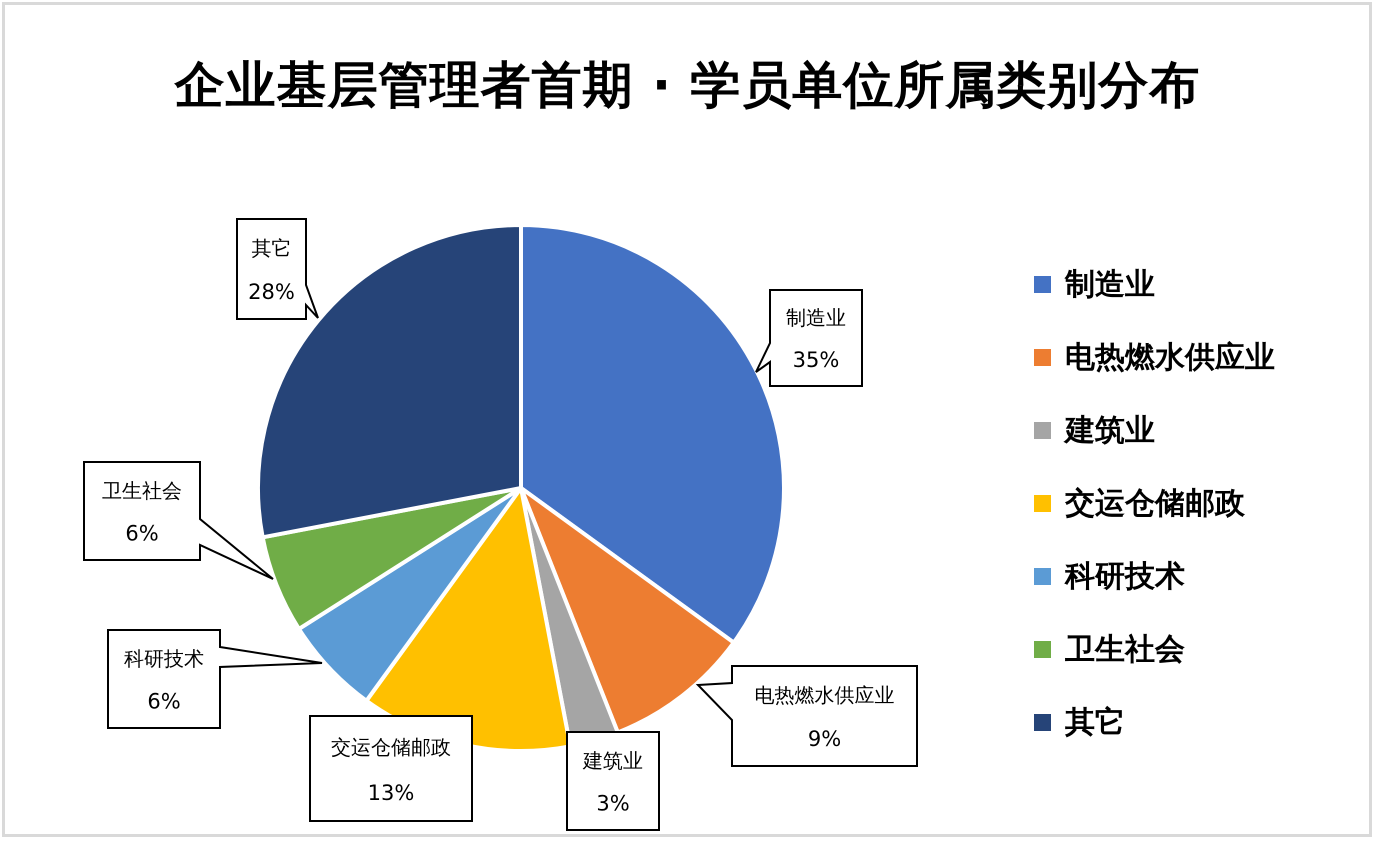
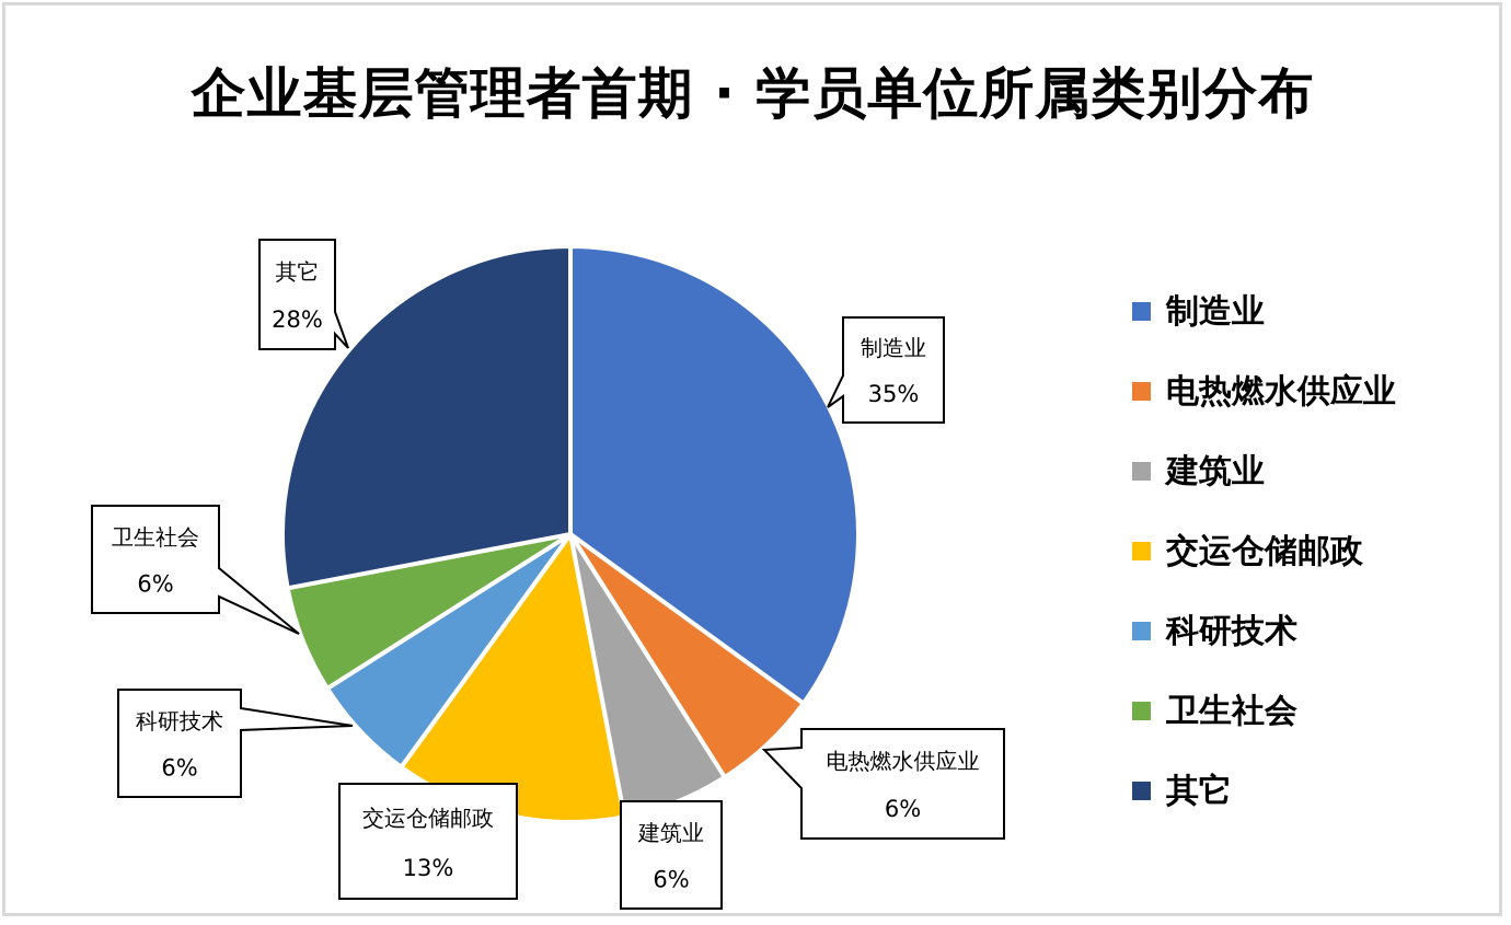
电热燃水供应业: 9% -> 6%
建筑业: 3% -> 6%
